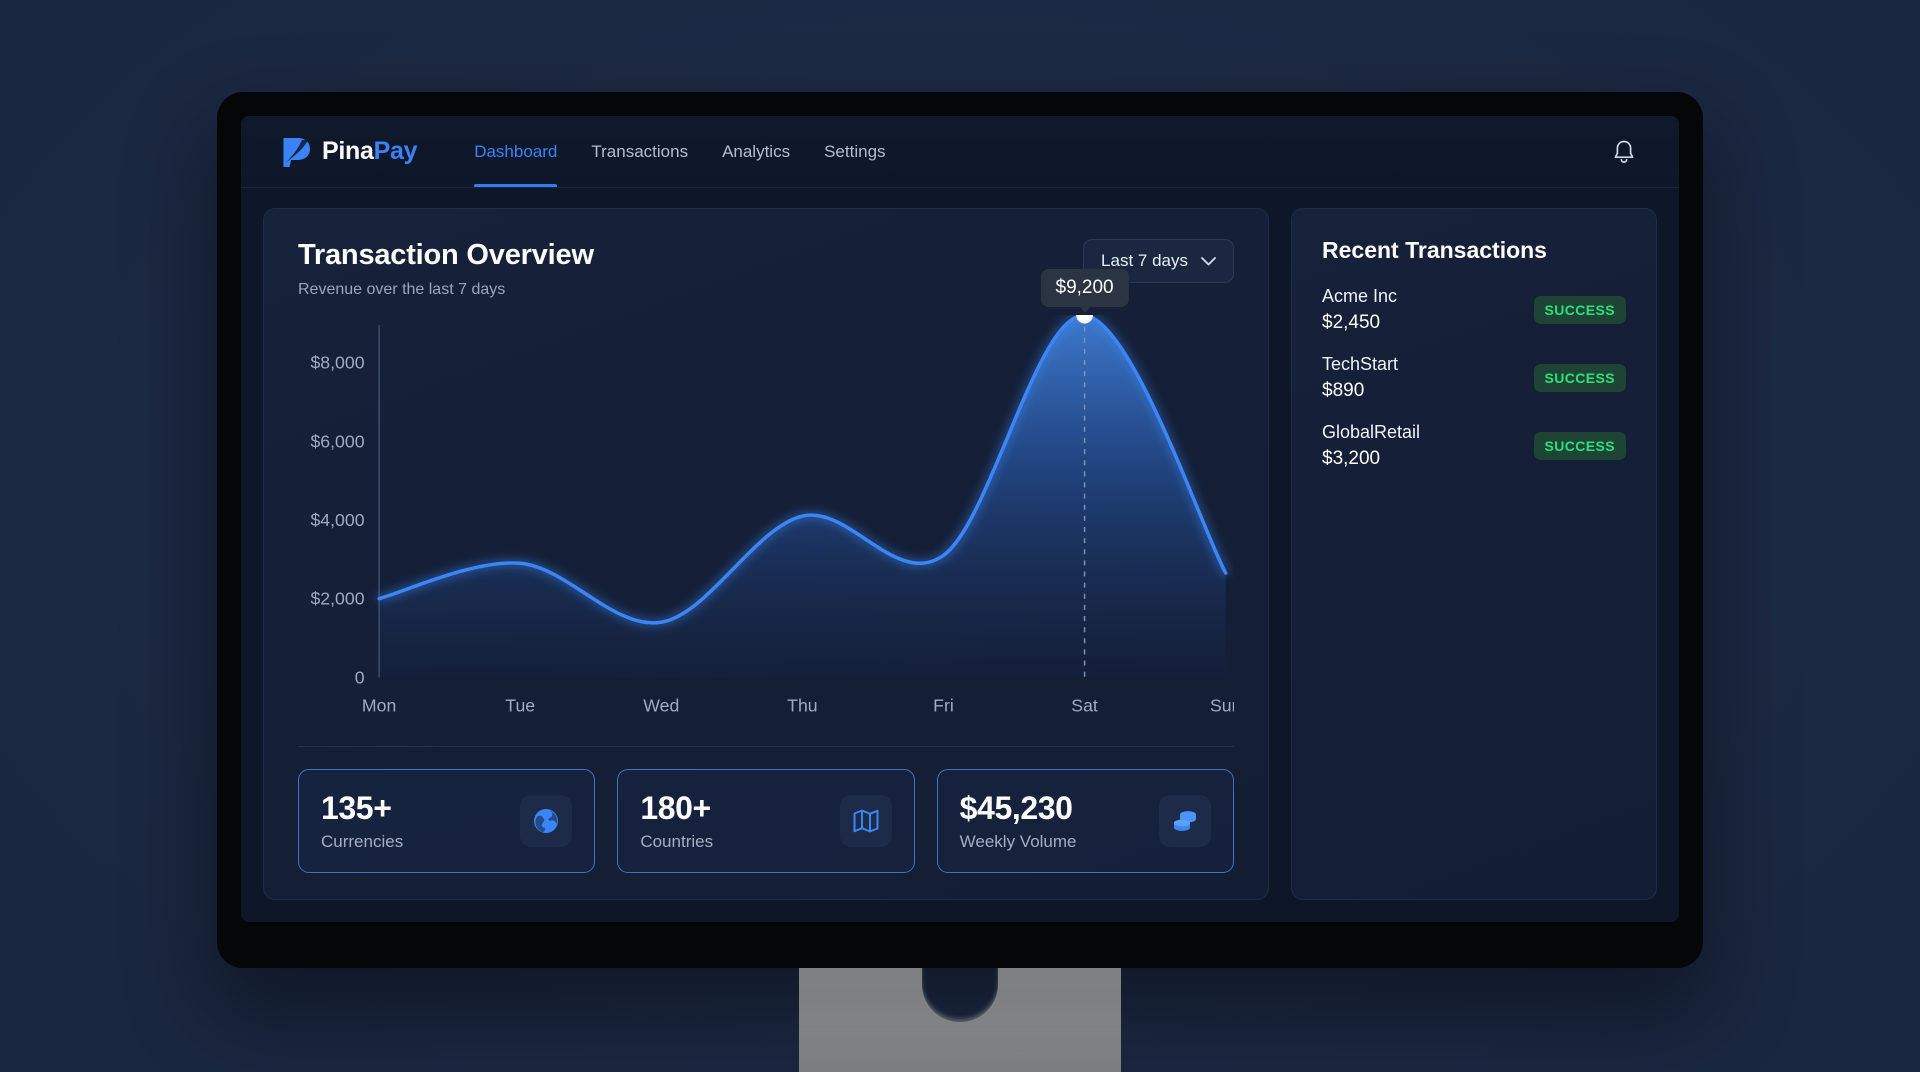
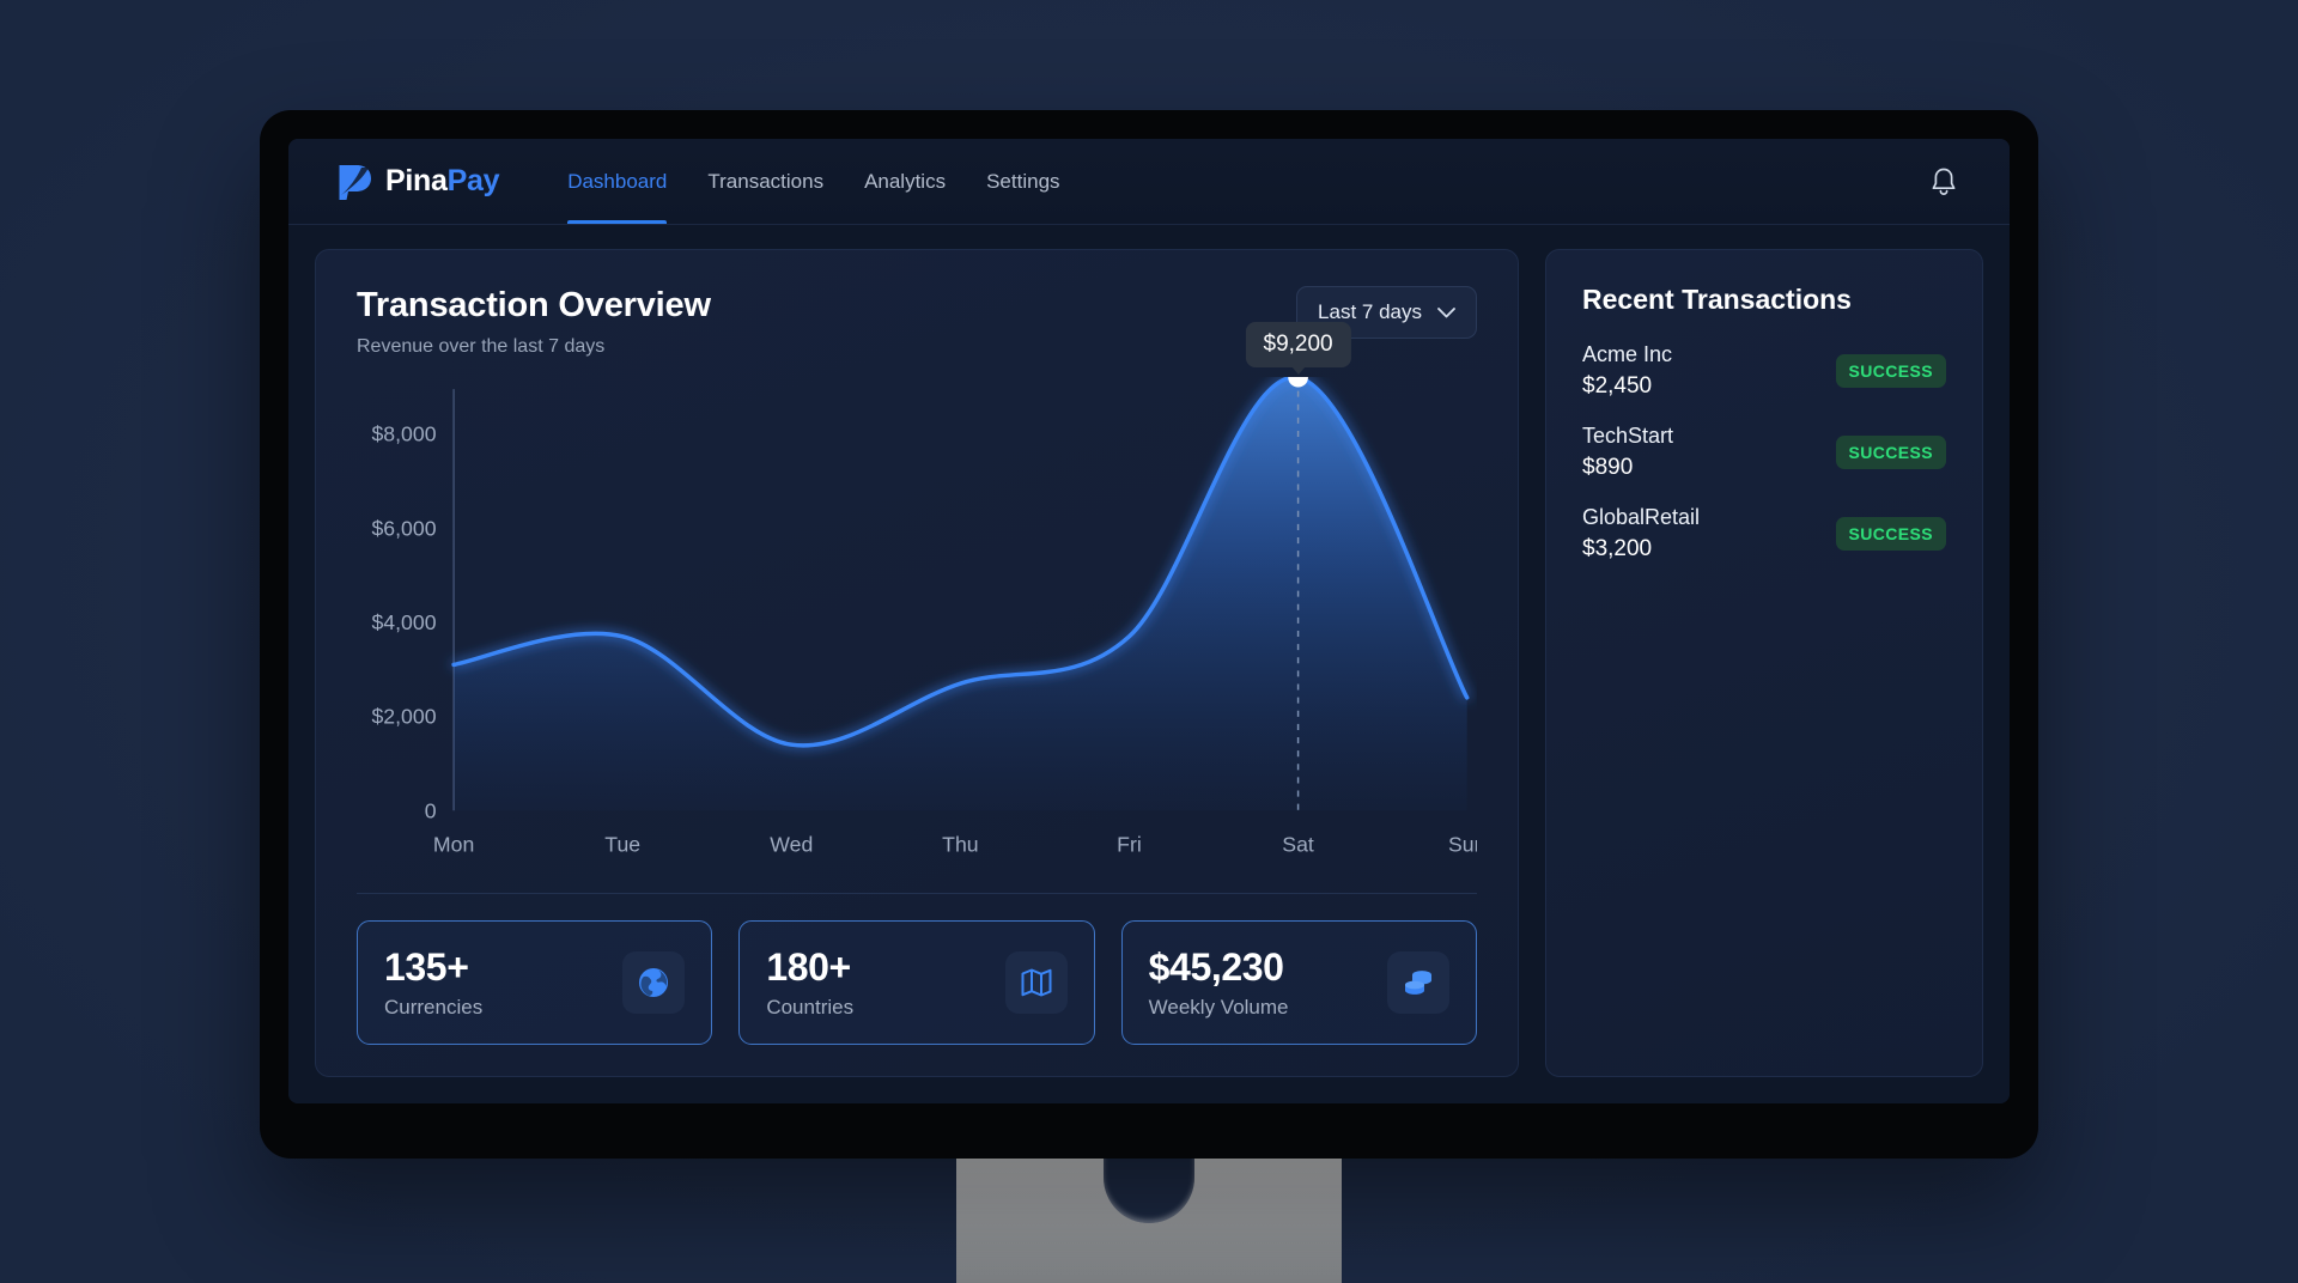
Mon: $2000 -> $3100
Tue: $2900 -> $3700
Thu: $4100 -> $2700
Fri: $3100 -> $3700
Sun: $2600 -> $2400
